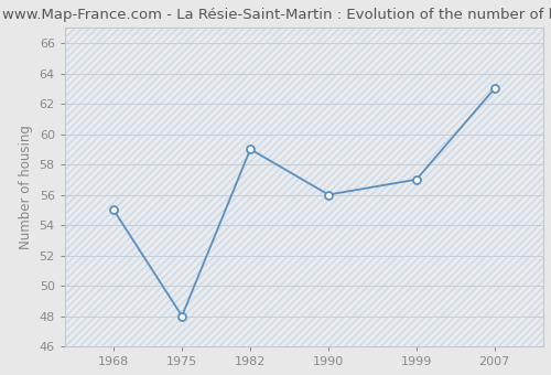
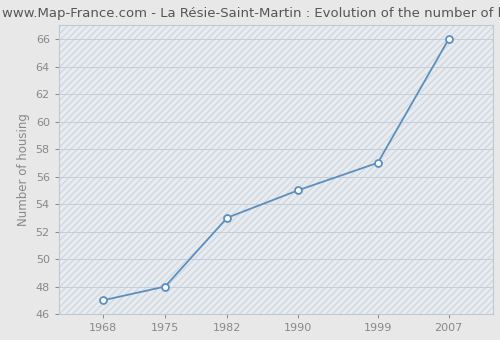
1968: 55 -> 47
1982: 59 -> 53
1990: 56 -> 55
2007: 63 -> 66
